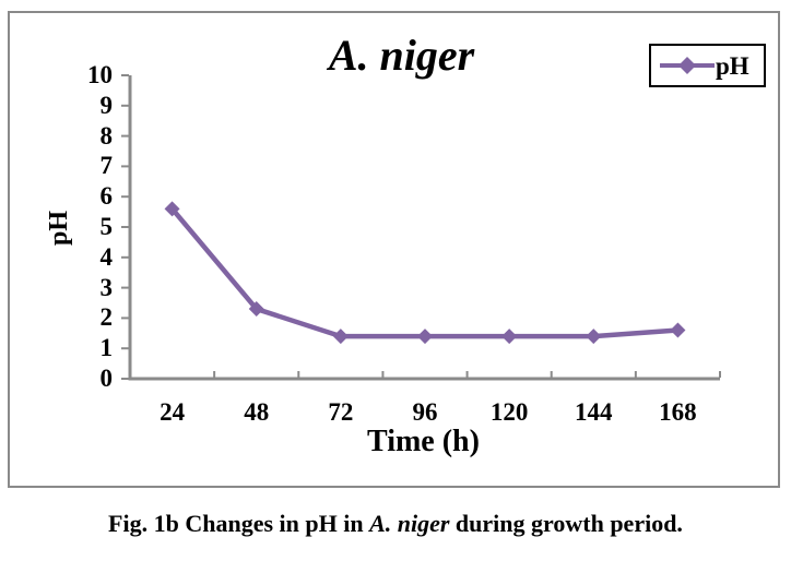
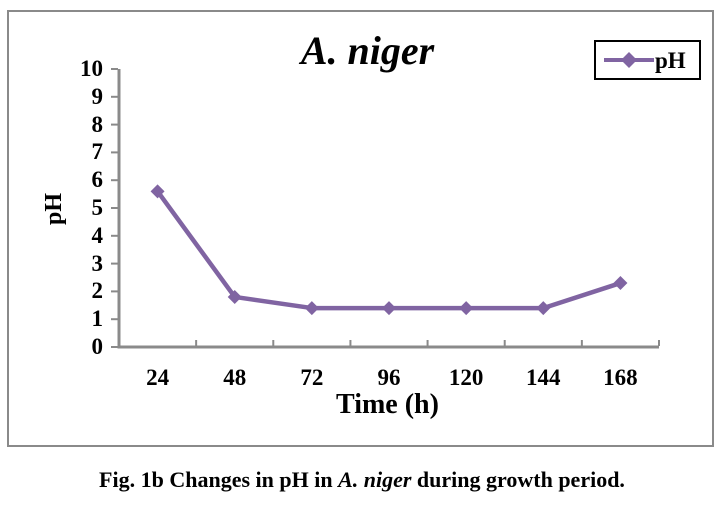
48: 2.3 -> 1.8
168: 1.6 -> 2.3
